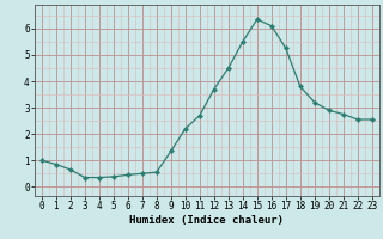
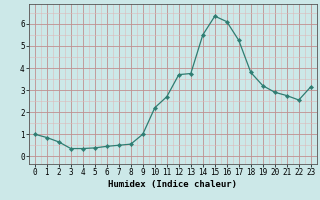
9: 1.35 -> 1.00
13: 4.50 -> 3.75
23: 2.55 -> 3.15
